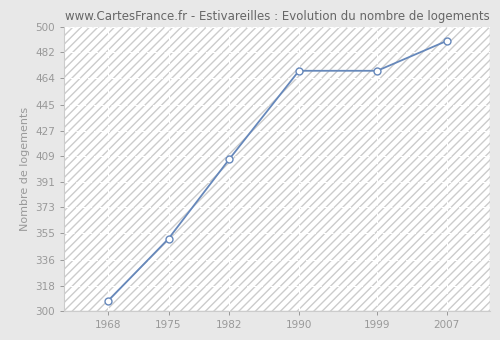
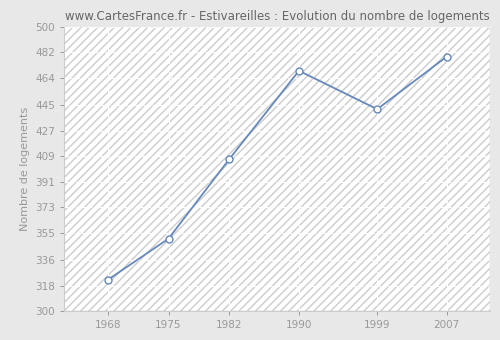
1968: 307 -> 322
1999: 469 -> 442
2007: 490 -> 479
